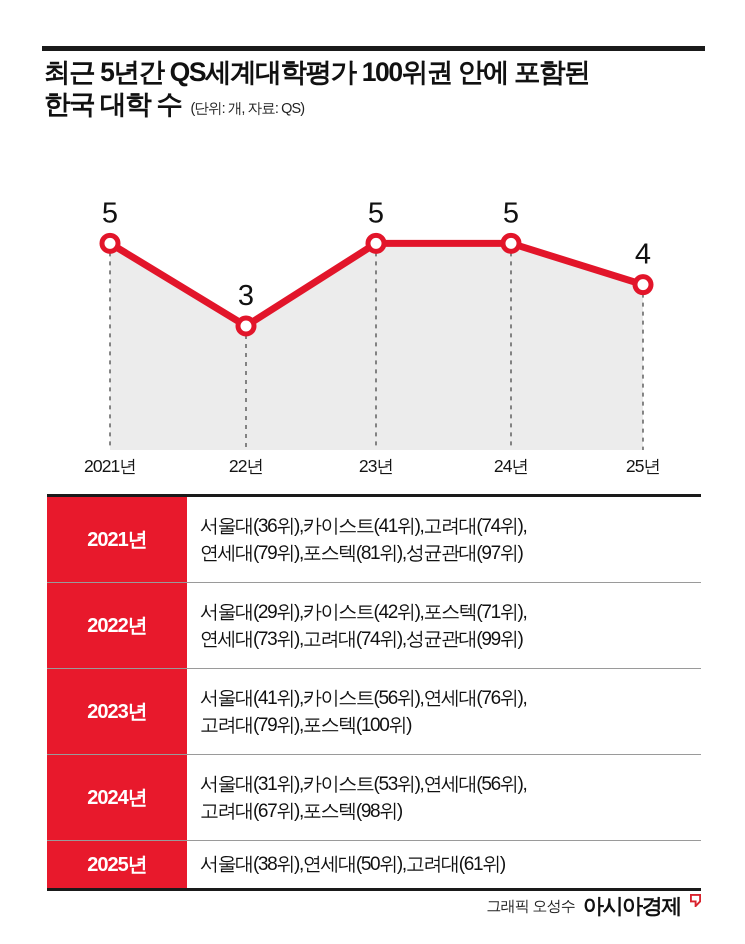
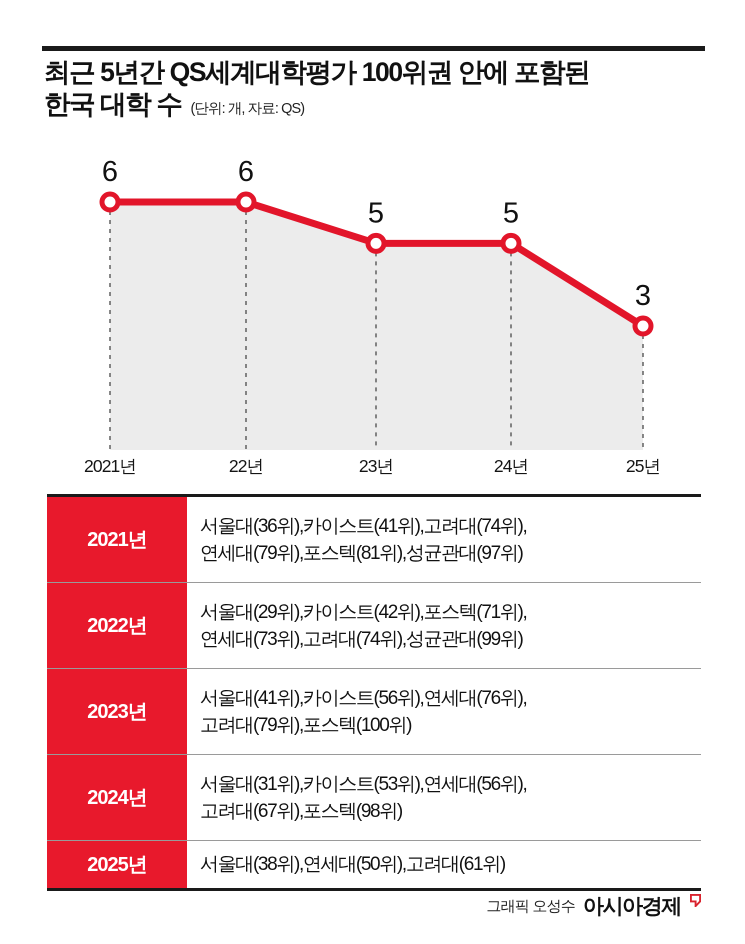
2021년: 5 -> 6
22년: 3 -> 6
25년: 4 -> 3
